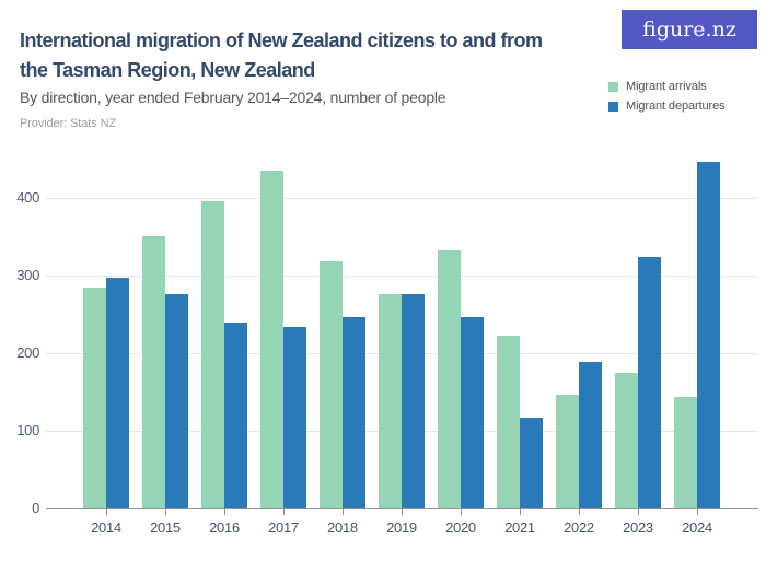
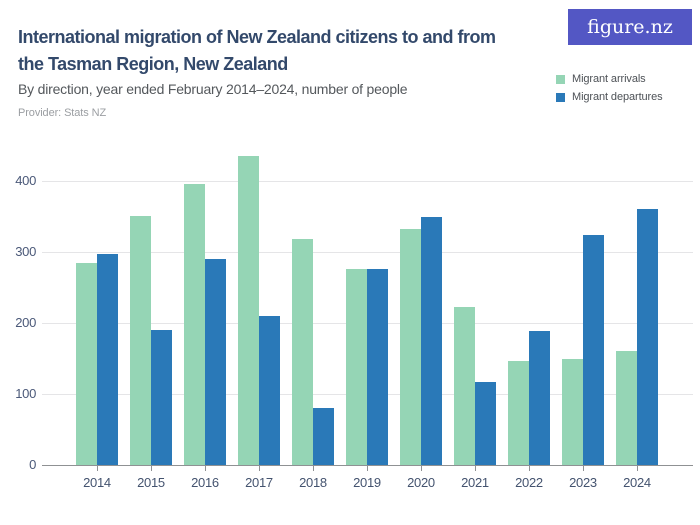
Migrant departures/2015: 280 -> 190
Migrant departures/2016: 240 -> 290
Migrant departures/2017: 230 -> 210
Migrant departures/2018: 250 -> 80
Migrant departures/2020: 250 -> 350
Migrant arrivals/2023: 170 -> 150
Migrant arrivals/2024: 140 -> 160
Migrant departures/2024: 450 -> 360
